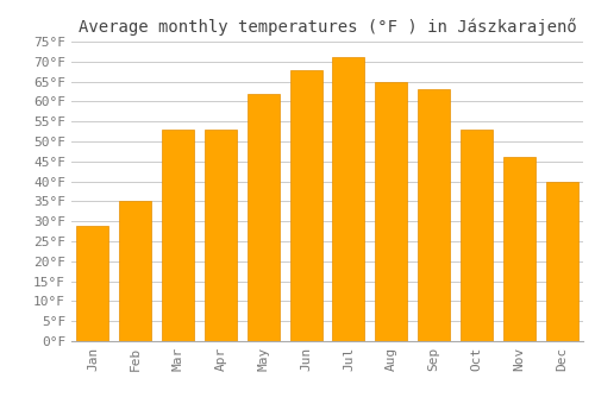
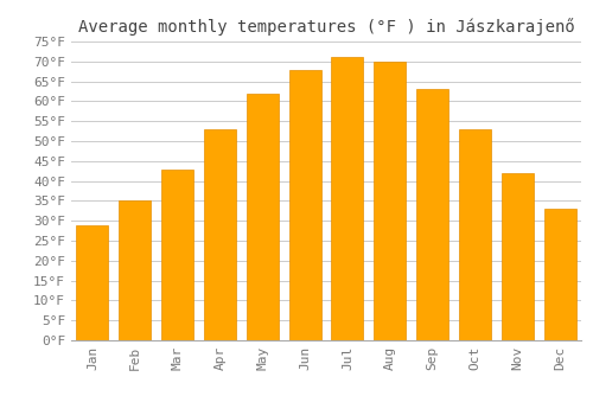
Mar: 53°F -> 43°F
Aug: 65°F -> 70°F
Nov: 46°F -> 42°F
Dec: 40°F -> 33°F
